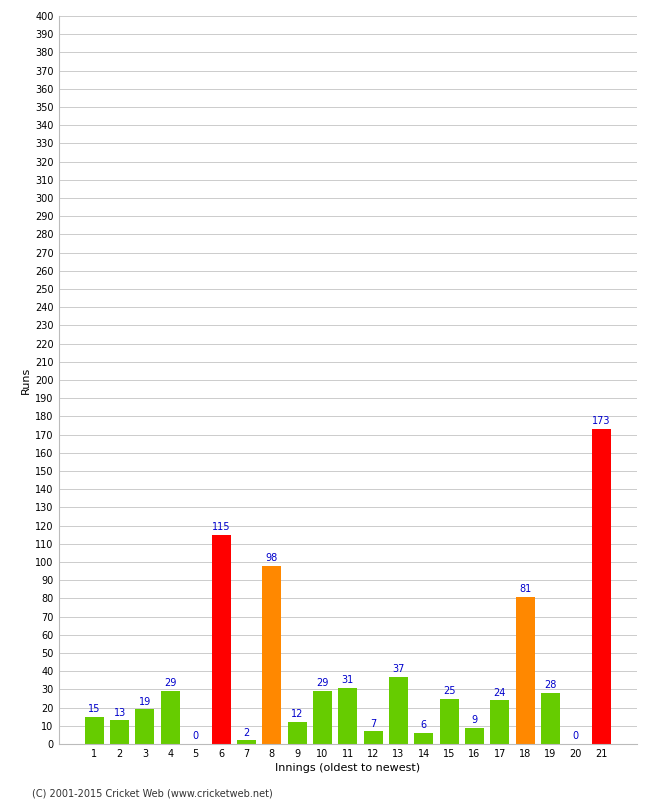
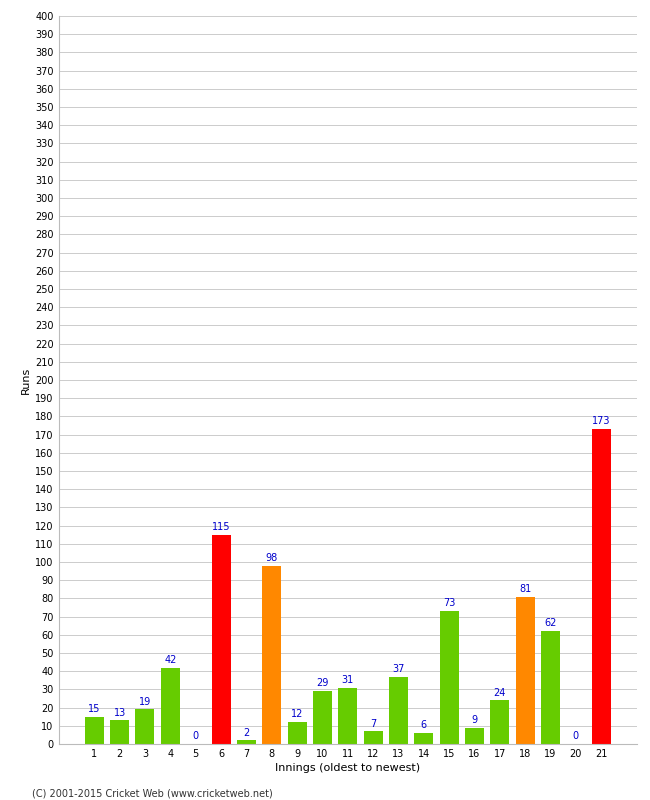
4: 29 -> 42
15: 25 -> 73
19: 28 -> 62
